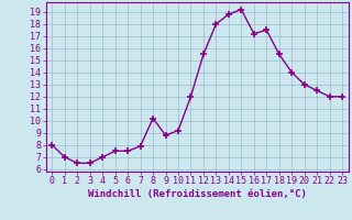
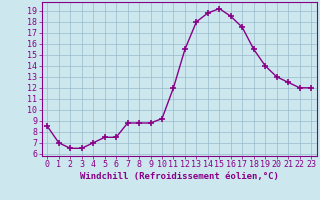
0: 8.0 -> 8.5
7: 7.9 -> 8.8
8: 10.2 -> 8.8
16: 17.2 -> 18.5
